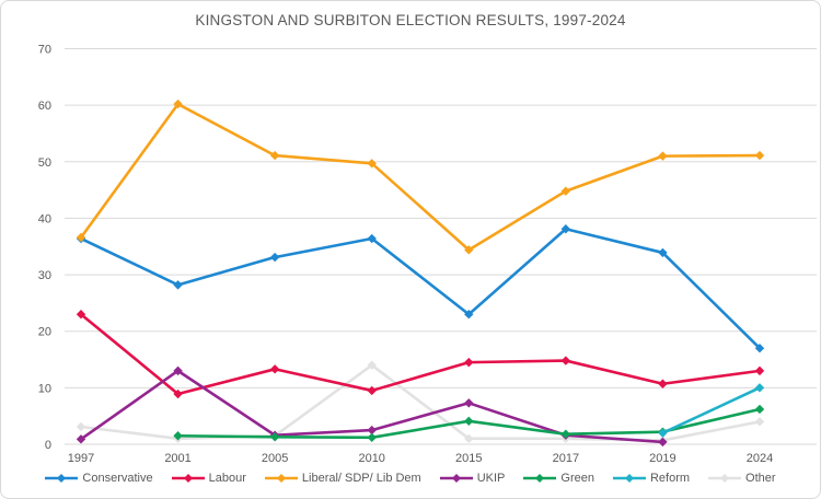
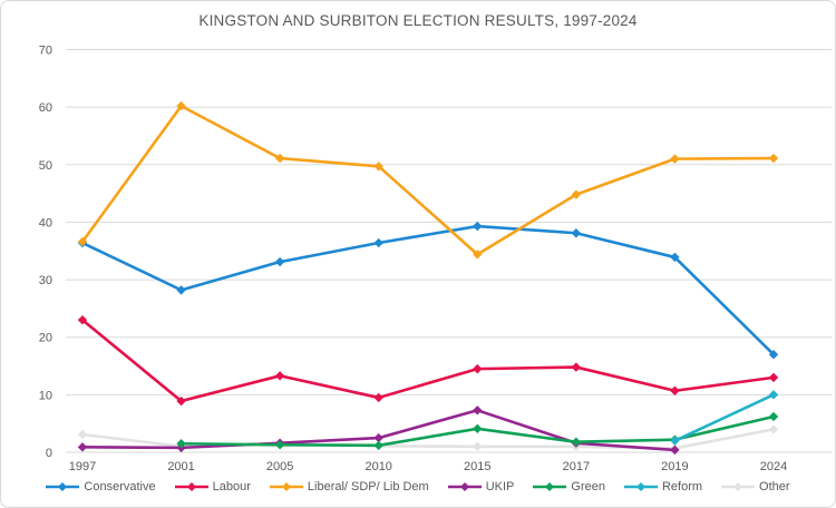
UKIP/2001: 13 -> 1
Other/2010: 14 -> 1
Conservative/2015: 23 -> 39
